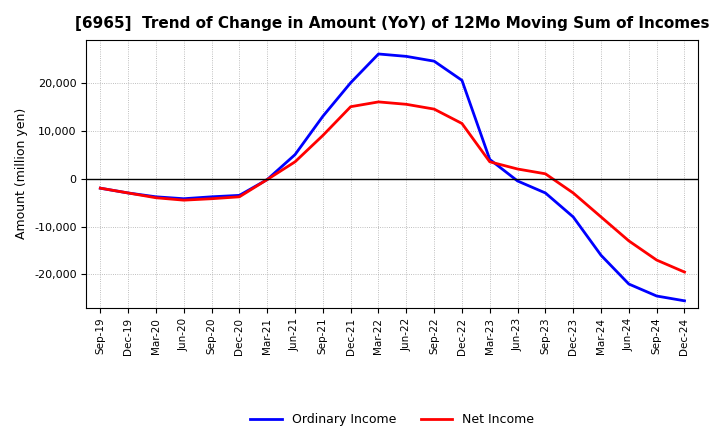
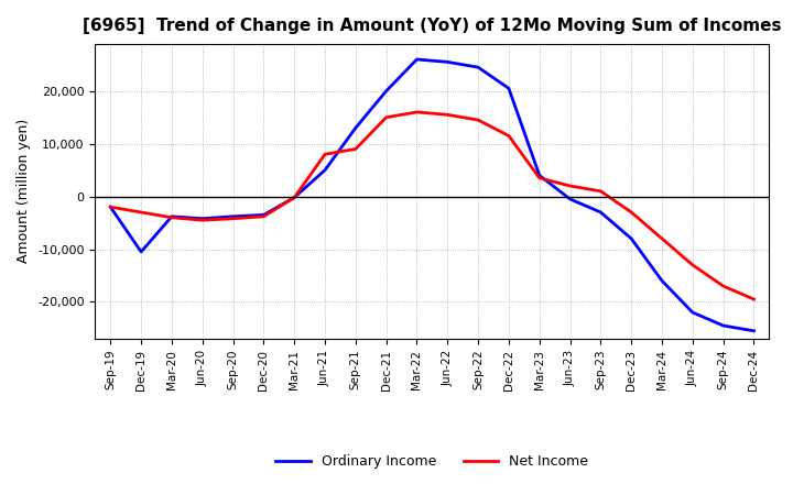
Ordinary Income/Dec-19: -3,000 -> -10,500
Net Income/Jun-21: 3,500 -> 8,000
